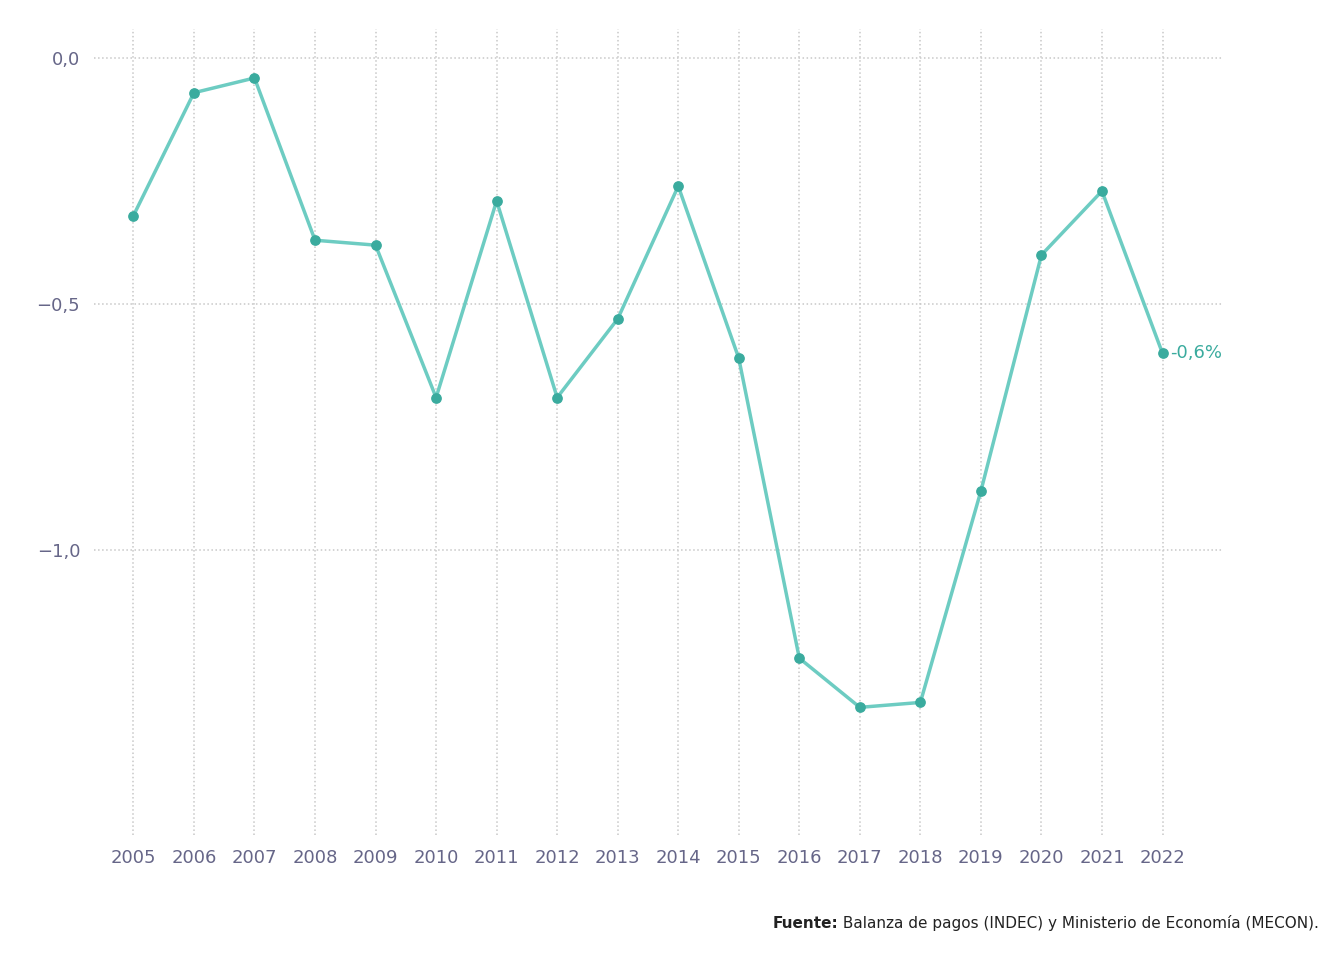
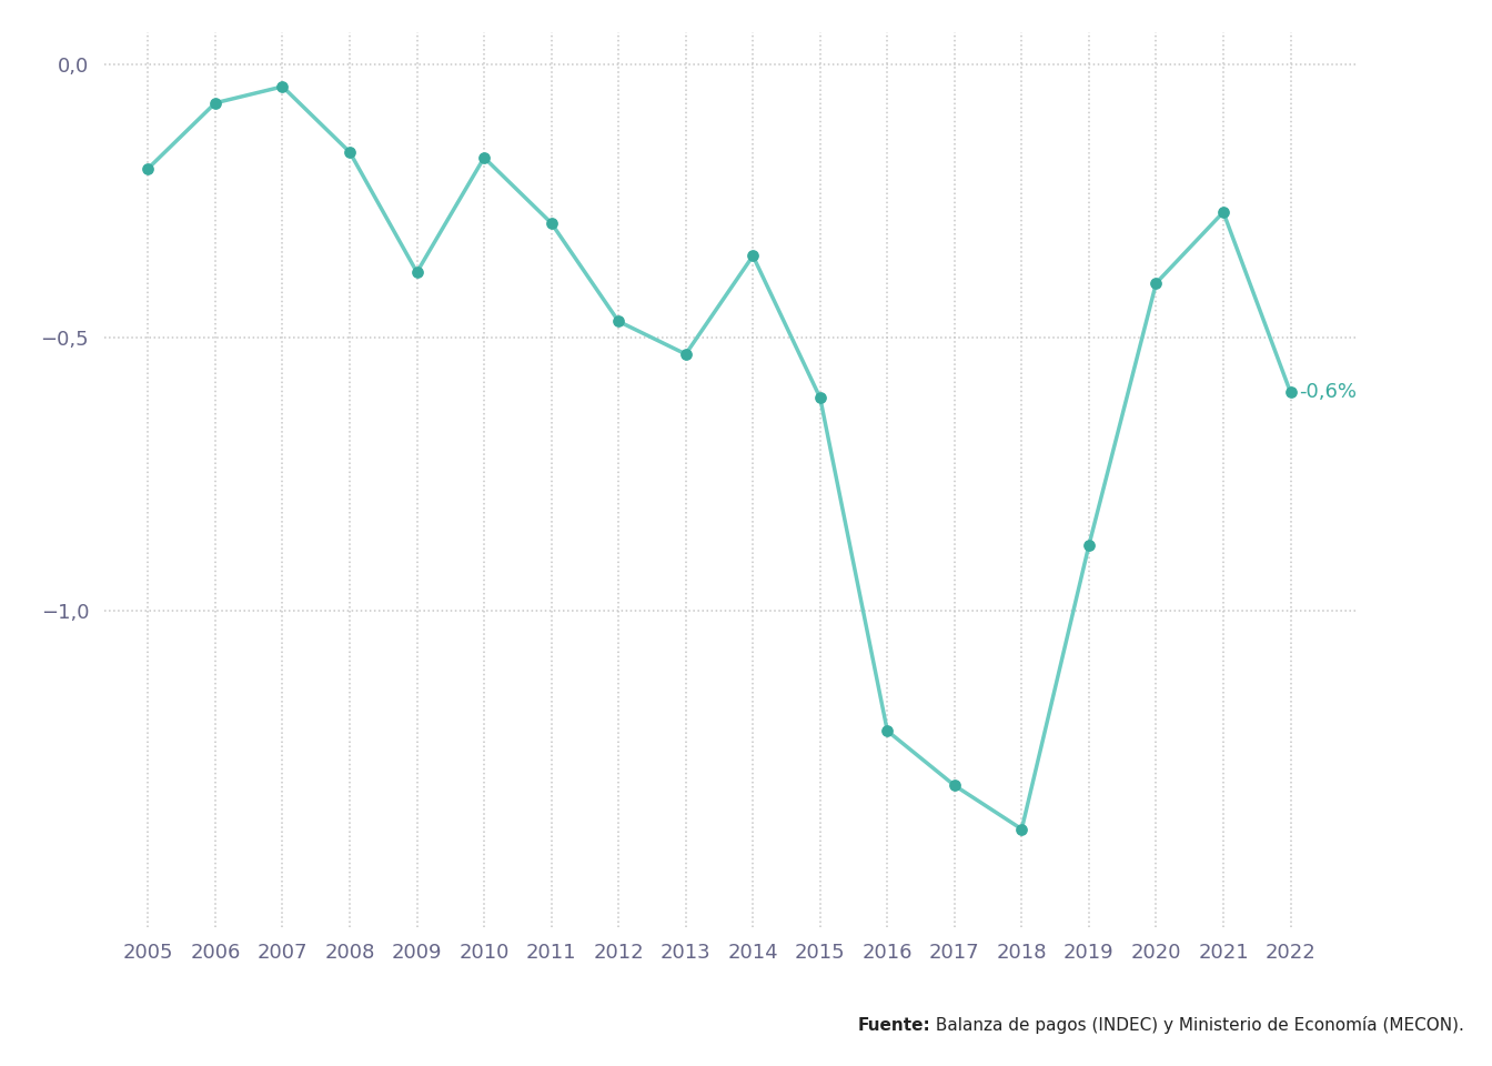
2005: -0,32 -> -0,19
2008: -0,37 -> -0,16
2010: -0,69 -> -0,17
2012: -0,69 -> -0,47
2014: -0,26 -> -0,35
2018: -1,31 -> -1,40
